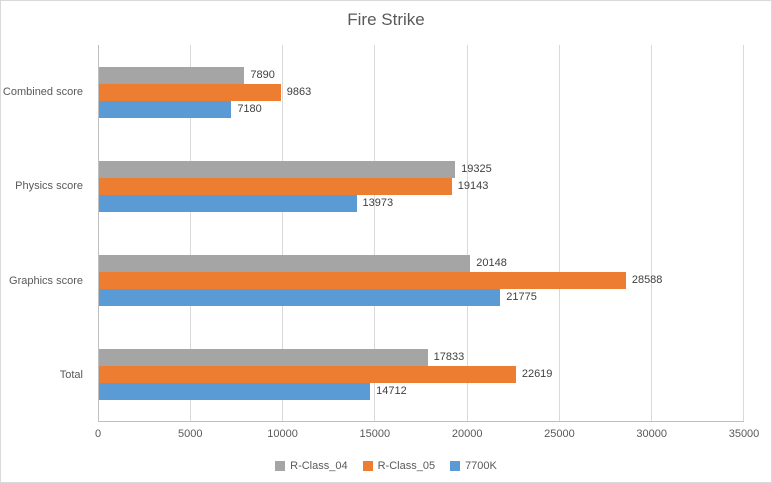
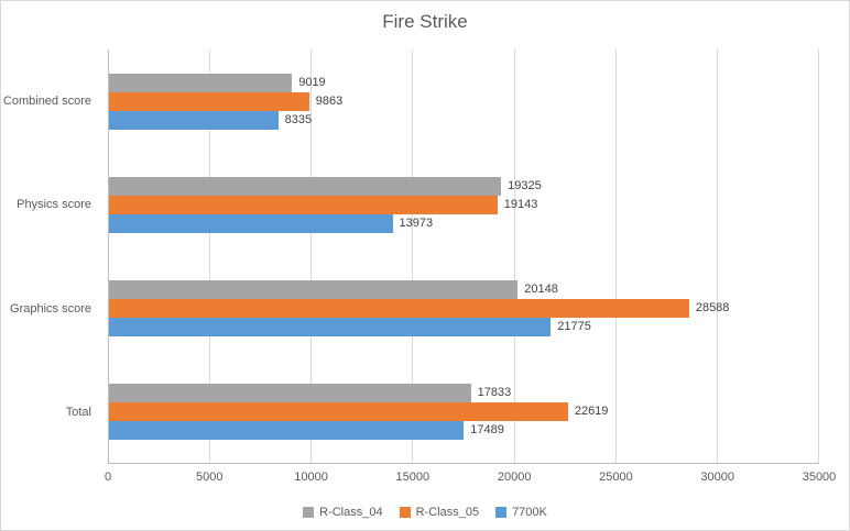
R-Class_04/Combined score: 7890 -> 9019
7700K/Combined score: 7180 -> 8335
7700K/Total: 14712 -> 17489
